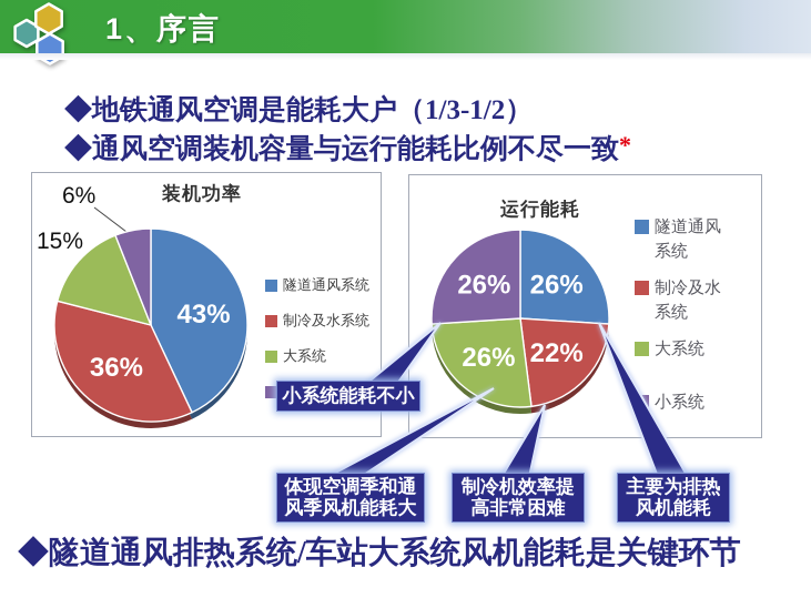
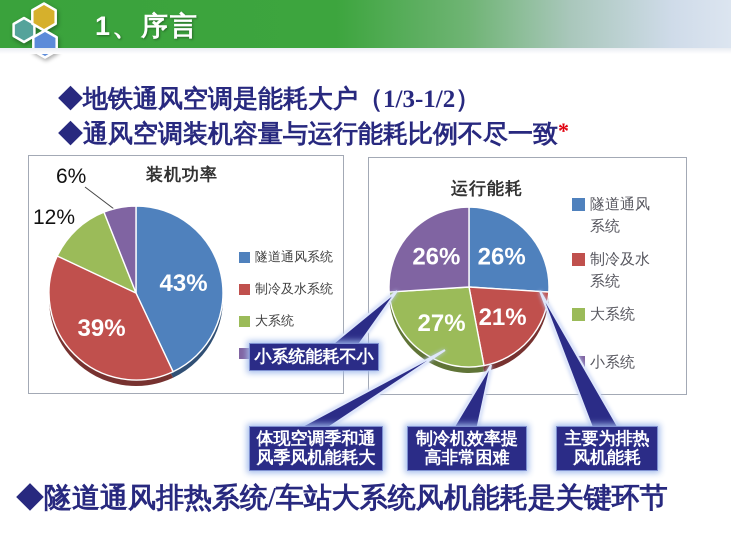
装机功率/制冷及水系统: 36% -> 39%
装机功率/大系统: 15% -> 12%
运行能耗/制冷及水系统: 22% -> 21%
运行能耗/大系统: 26% -> 27%
